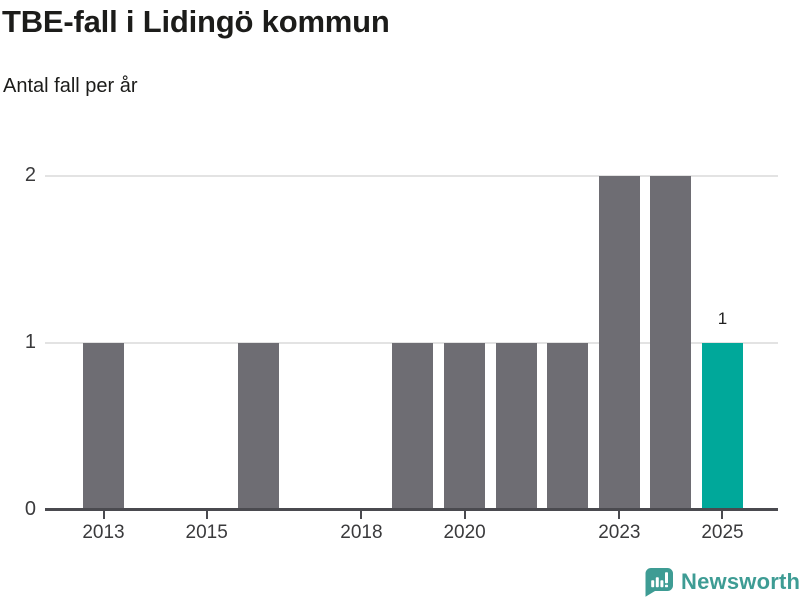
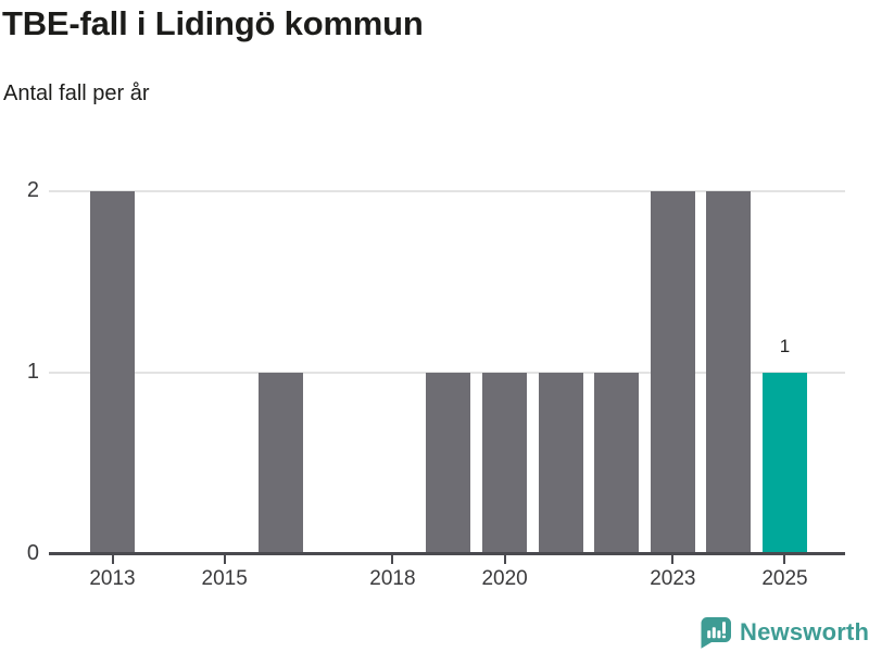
2013: 1 -> 2
